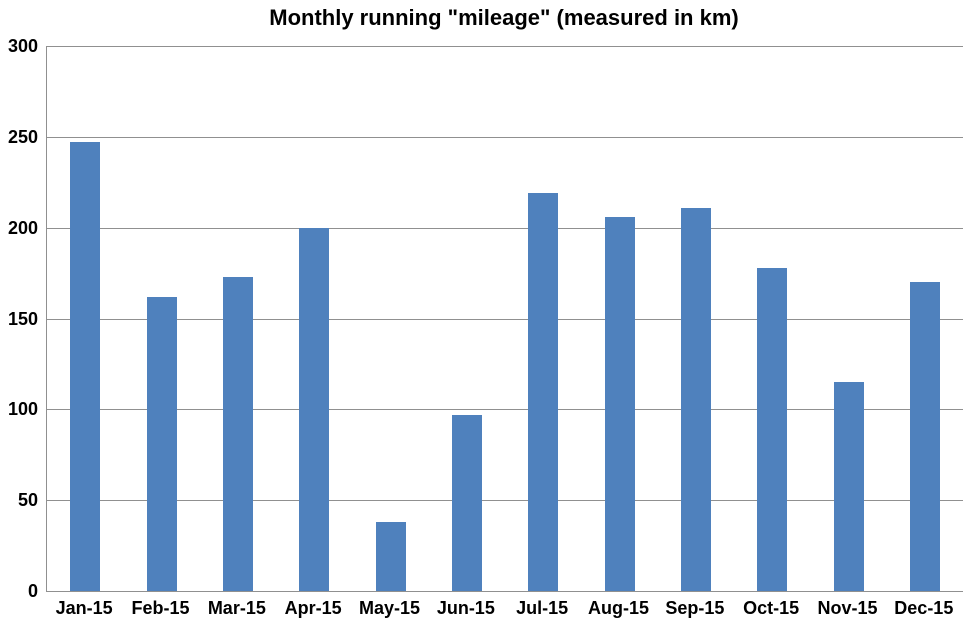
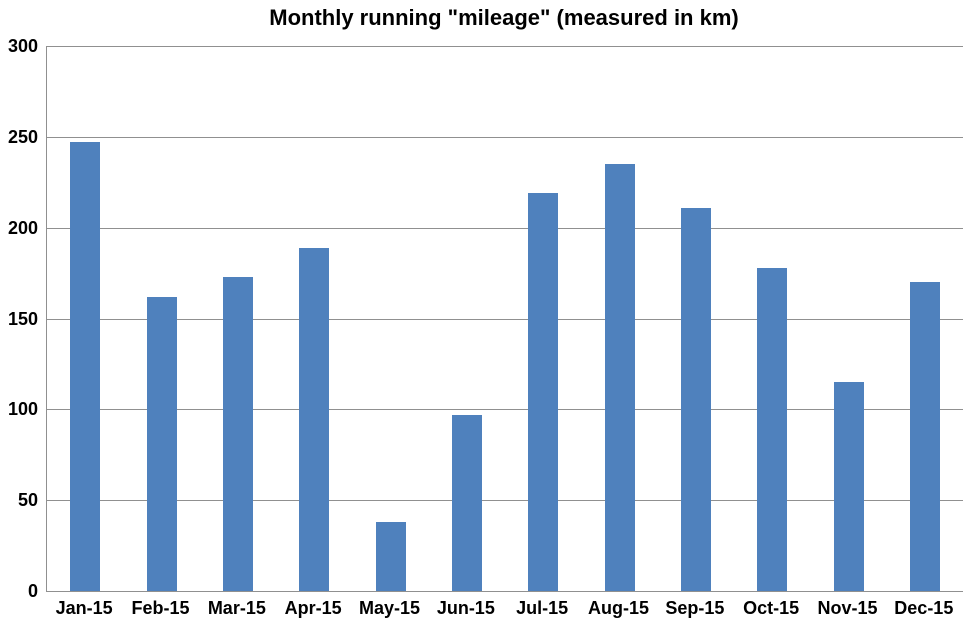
Apr-15: 200 -> 189
Aug-15: 206 -> 235
